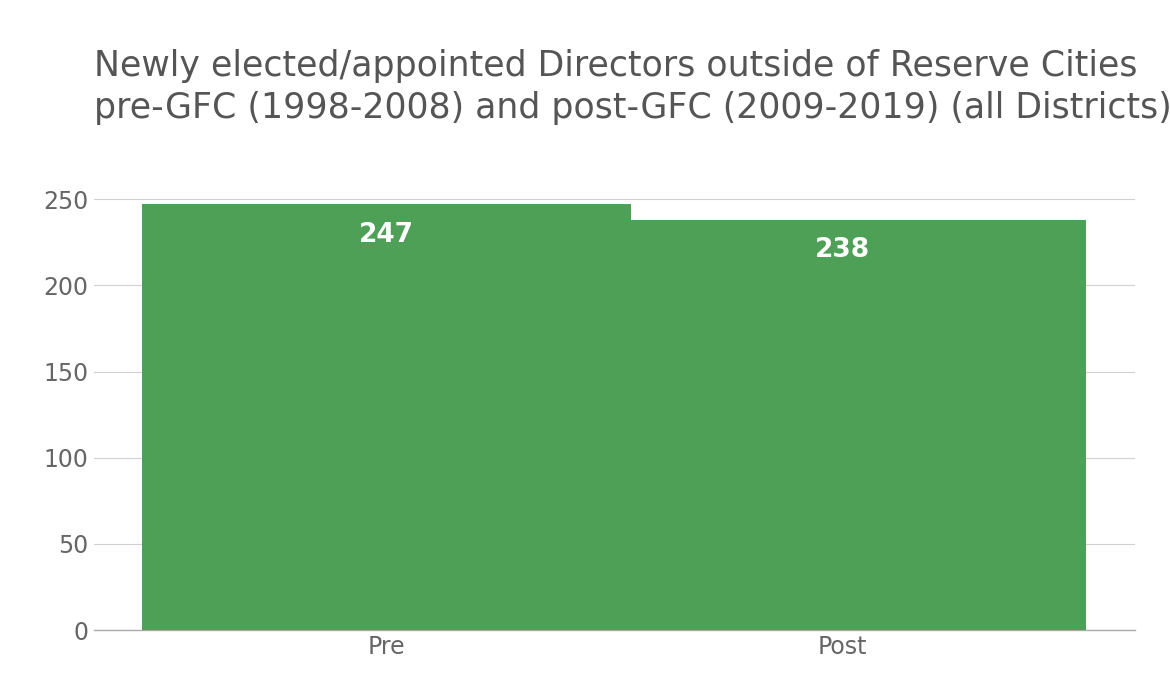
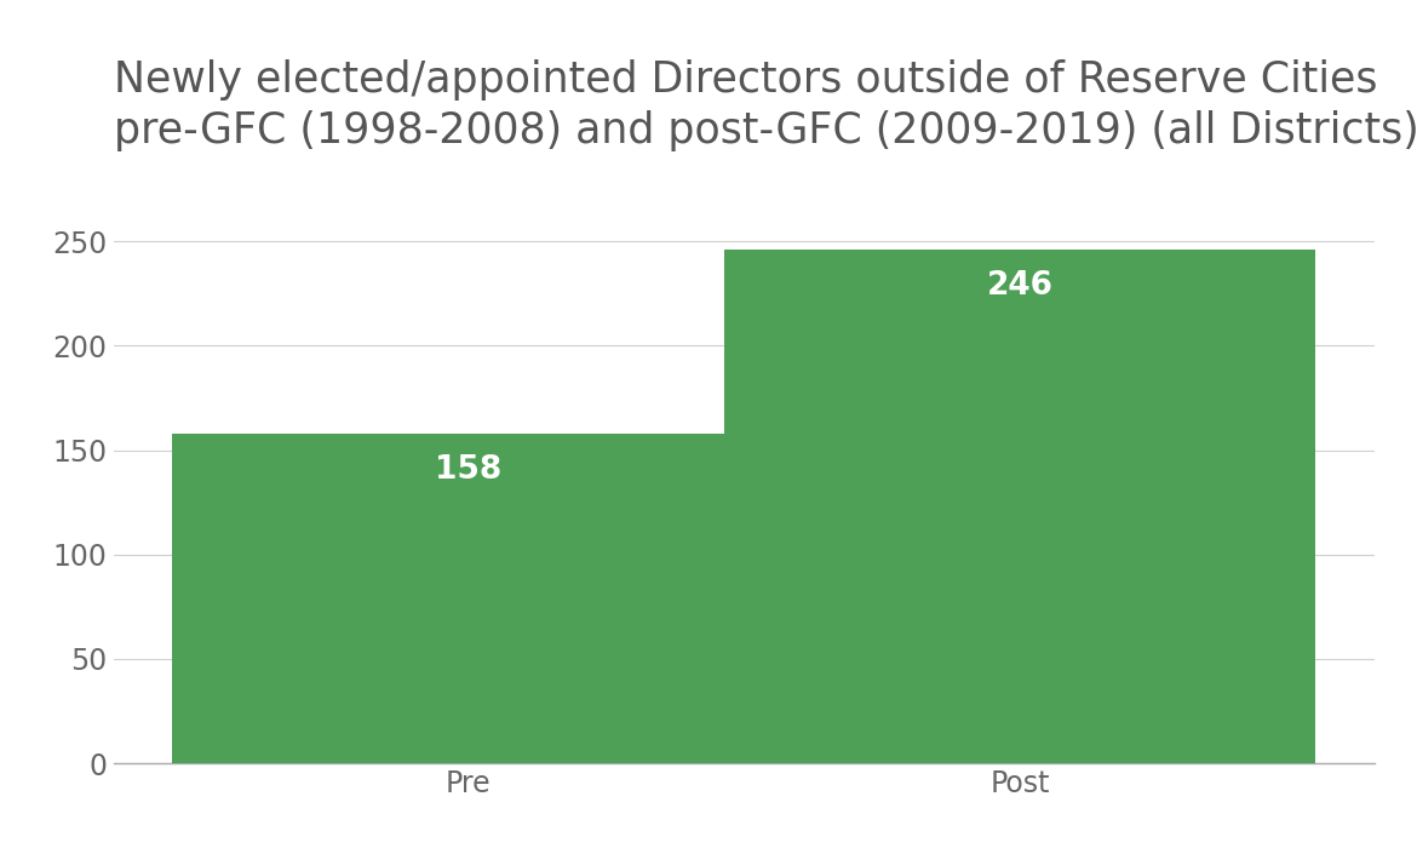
Pre: 247 -> 158
Post: 238 -> 246
